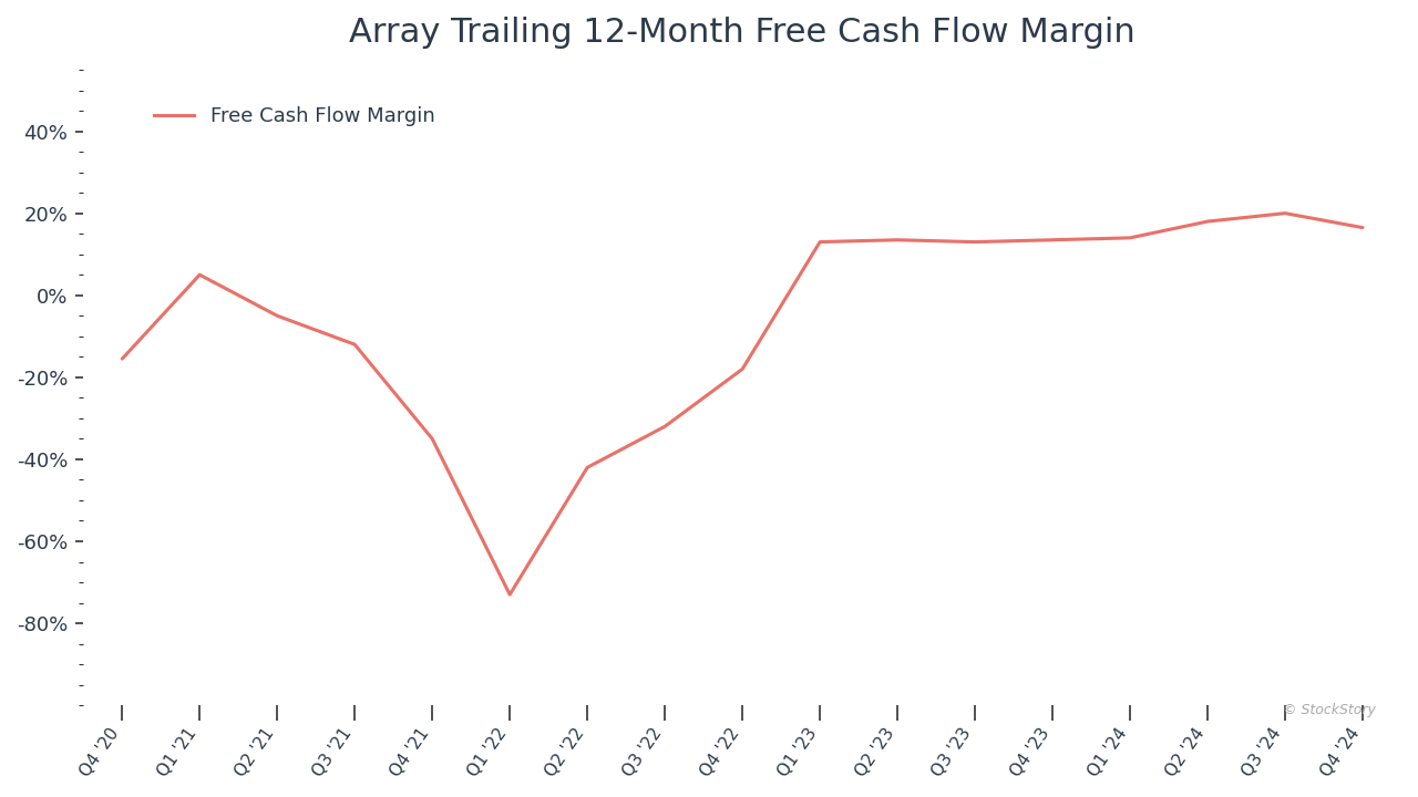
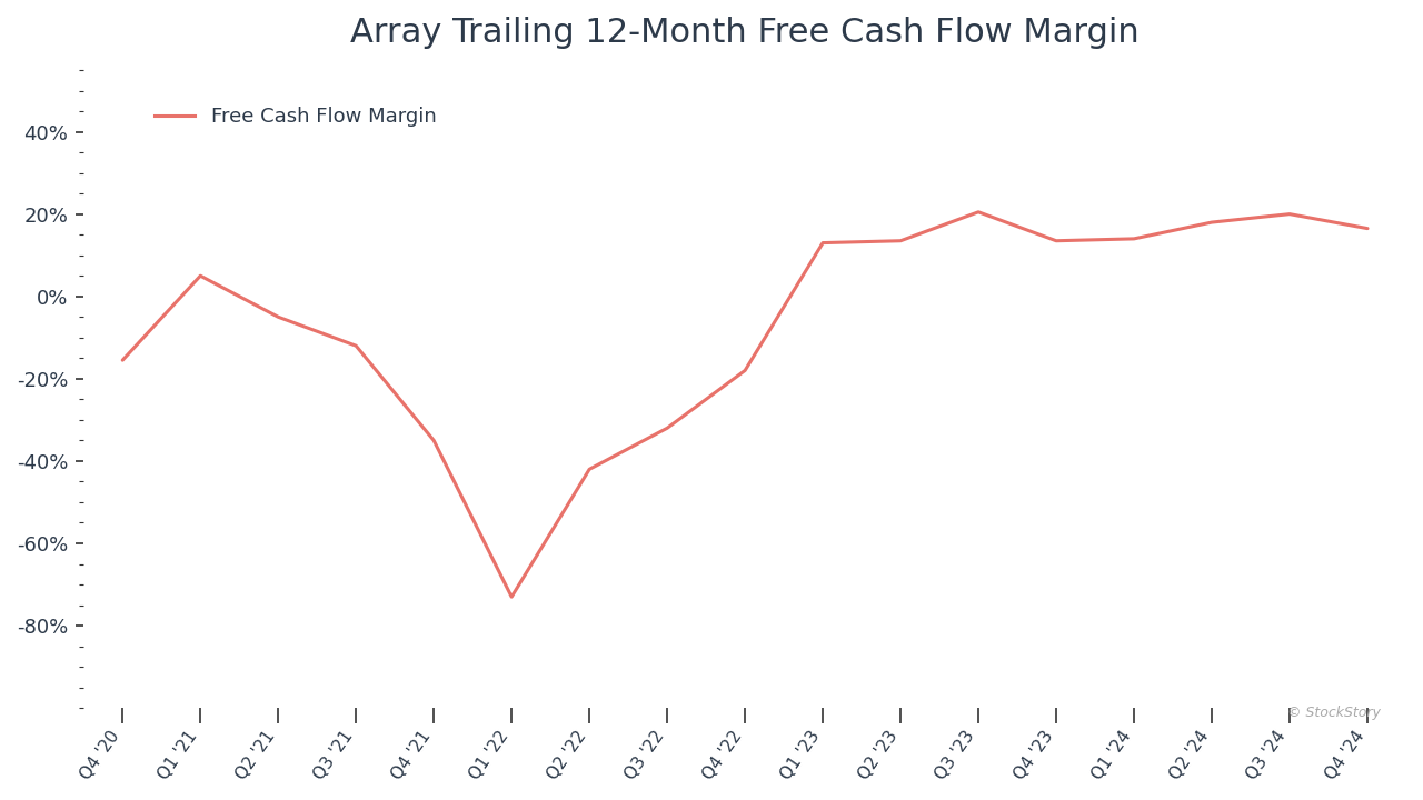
Q3 '23: 13.0% -> 20.5%
